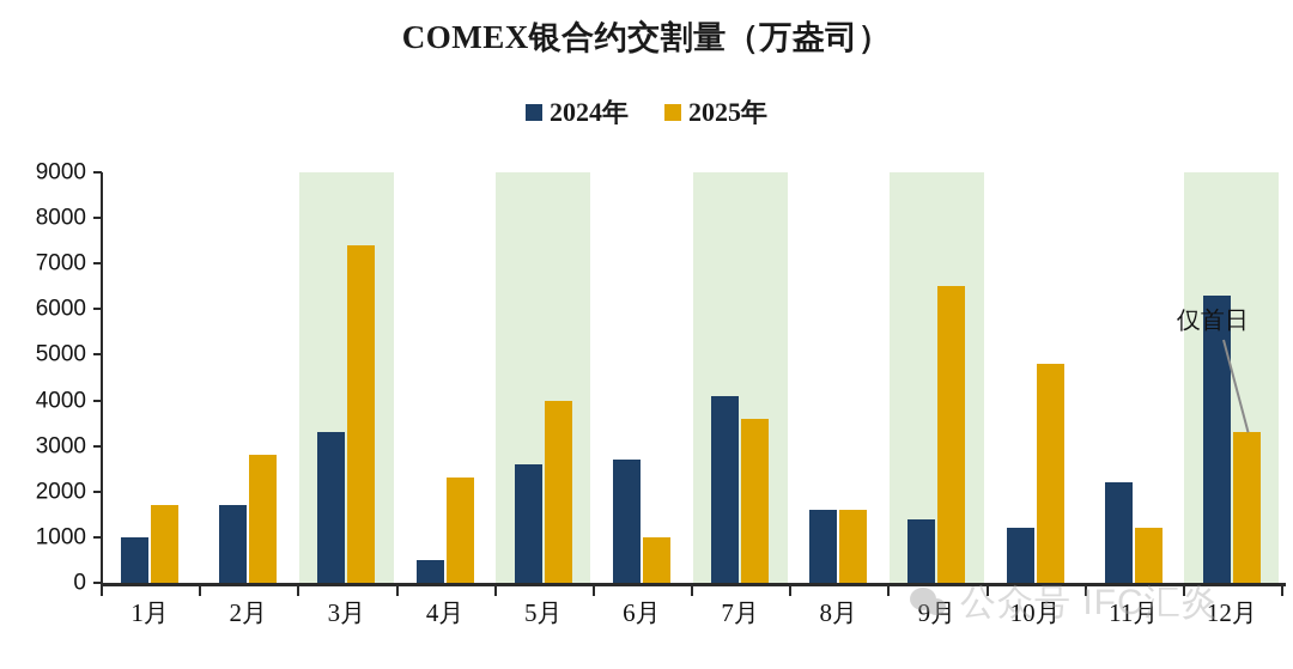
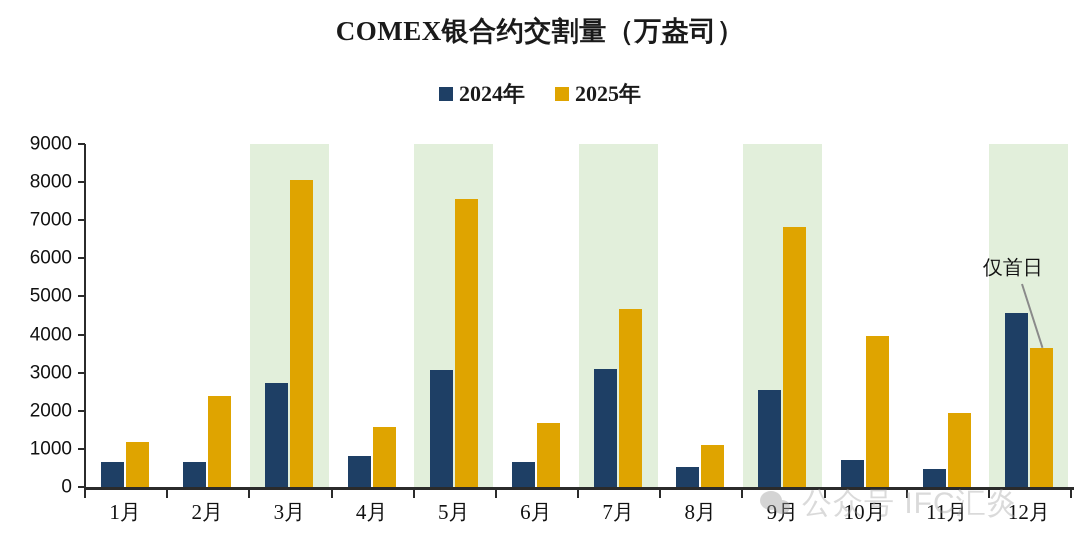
2024年/1月: 1000 -> 700
2025年/1月: 1700 -> 1200
2024年/2月: 1700 -> 600
2025年/2月: 2800 -> 2400
2024年/3月: 3300 -> 2700
2025年/3月: 7400 -> 8100
2024年/4月: 500 -> 800
2025年/4月: 2300 -> 1600
2024年/5月: 2600 -> 3100
2025年/5月: 4000 -> 7600
2024年/6月: 2700 -> 600
2025年/6月: 1000 -> 1700
2024年/7月: 4100 -> 3100
2025年/7月: 3600 -> 4700
2024年/8月: 1600 -> 500
2025年/8月: 1600 -> 1100
2024年/9月: 1400 -> 2500
2025年/9月: 6500 -> 6800
2024年/10月: 1200 -> 700
2025年/10月: 4800 -> 4000
2024年/11月: 2200 -> 500
2025年/11月: 1200 -> 2000
2024年/12月: 6300 -> 4600
2025年/12月: 3300 -> 3600
